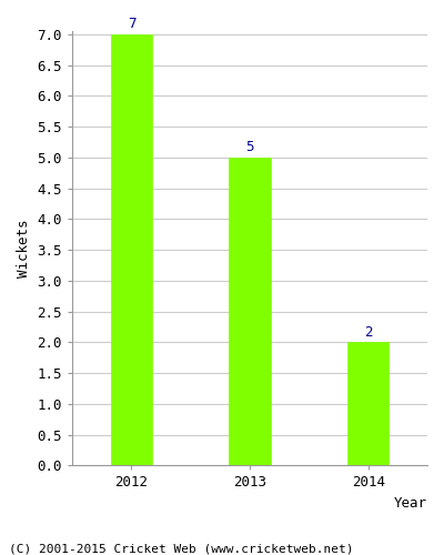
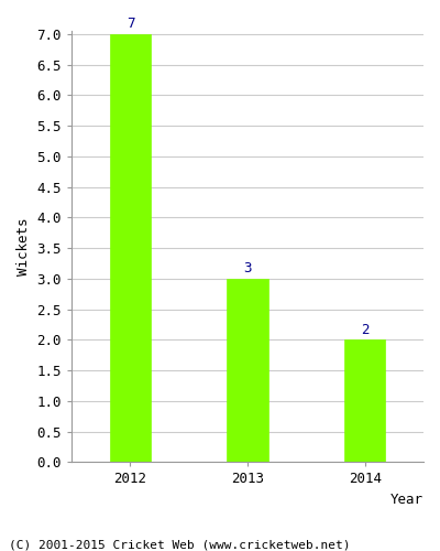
2013: 5 -> 3
